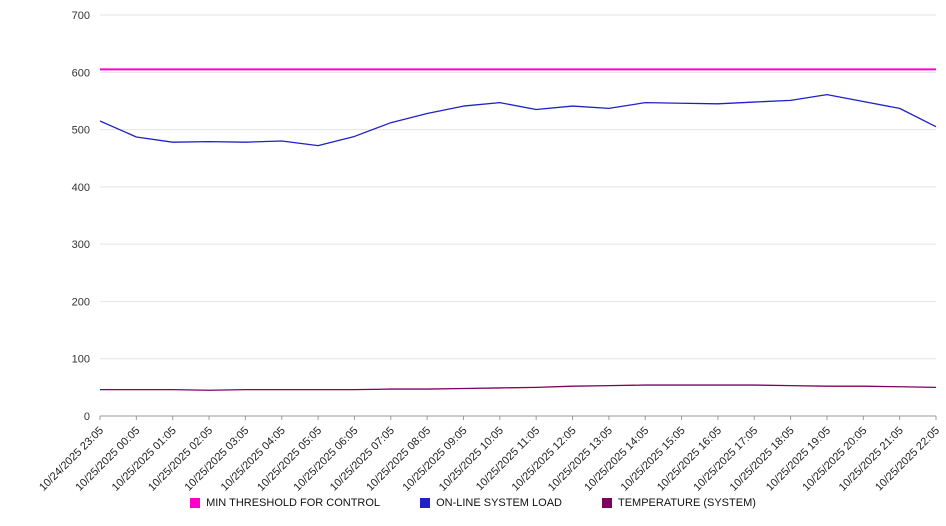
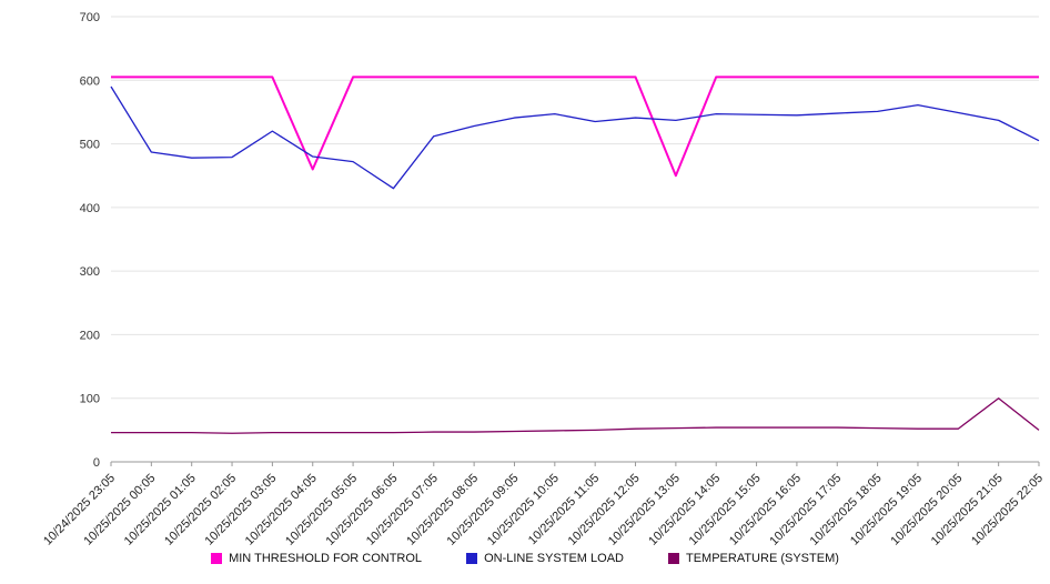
ON-LINE SYSTEM LOAD/10/24/2025 23:05: 520 -> 590
ON-LINE SYSTEM LOAD/10/25/2025 03:05: 480 -> 520
MIN THRESHOLD FOR CONTROL/10/25/2025 04:05: 600 -> 460
ON-LINE SYSTEM LOAD/10/25/2025 06:05: 490 -> 430
MIN THRESHOLD FOR CONTROL/10/25/2025 13:05: 600 -> 450
TEMPERATURE (SYSTEM)/10/25/2025 21:05: 50 -> 100
